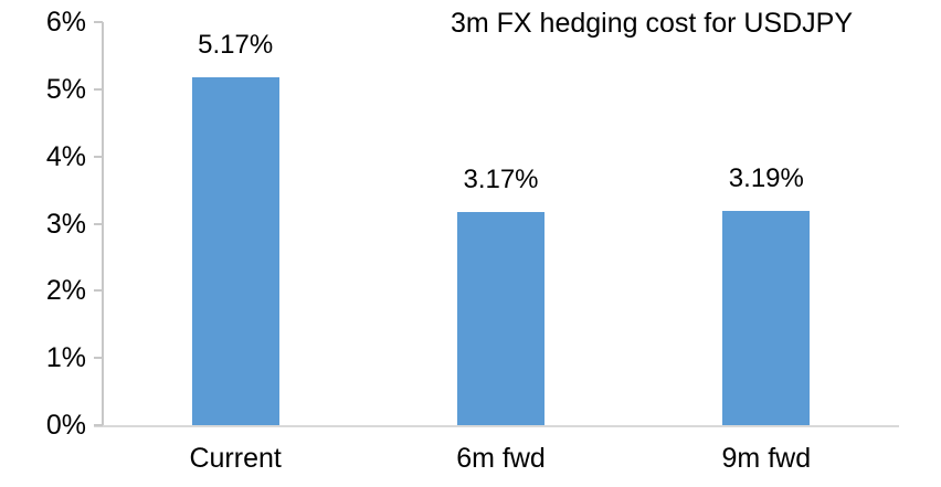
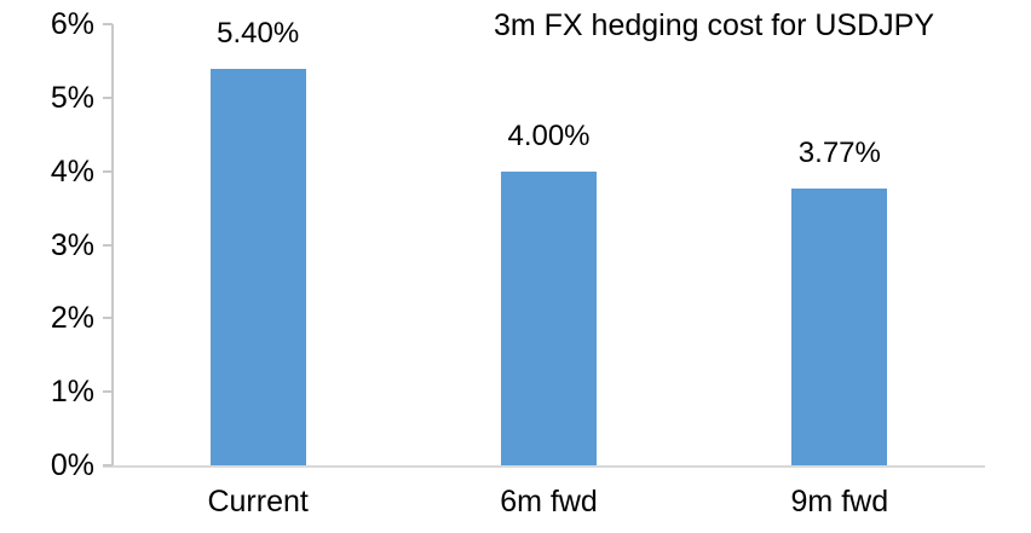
Current: 5.17% -> 5.40%
6m fwd: 3.17% -> 4.00%
9m fwd: 3.19% -> 3.77%
